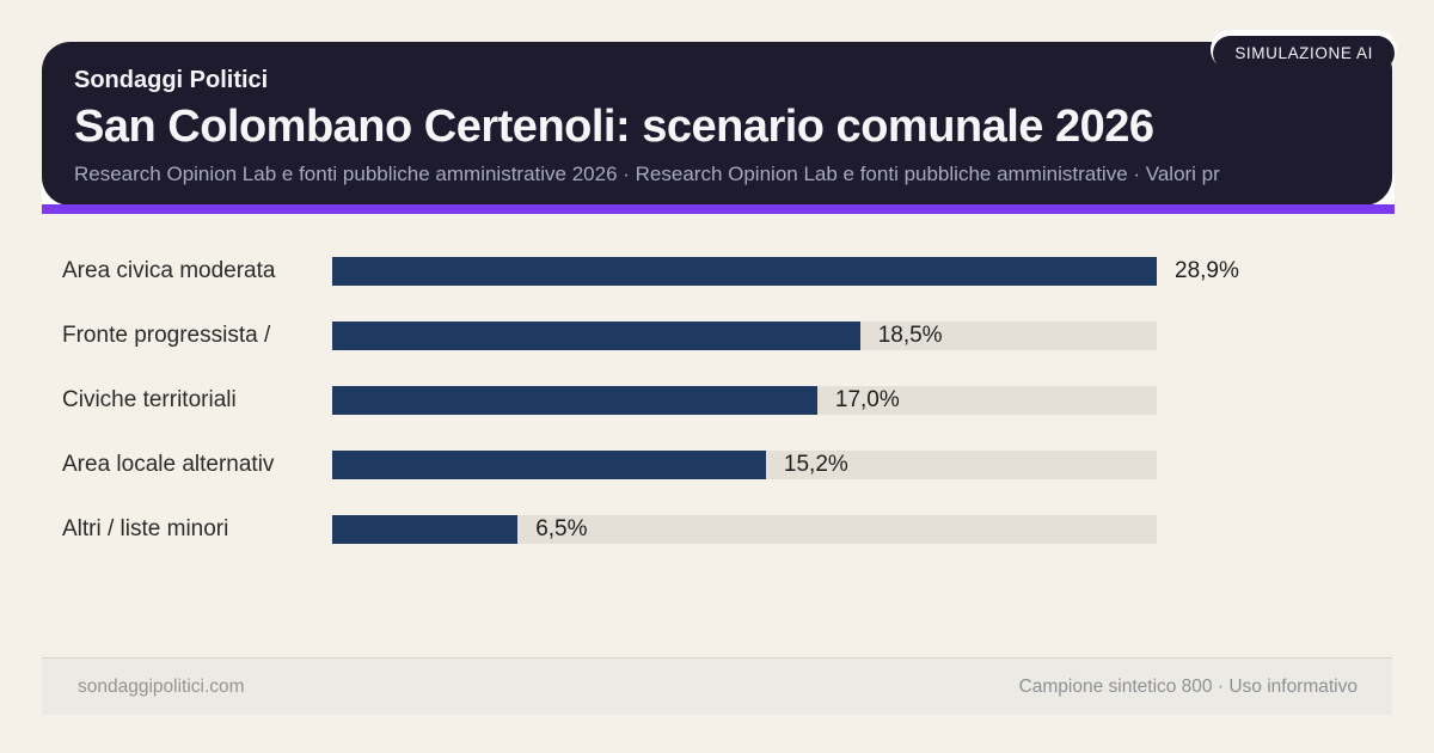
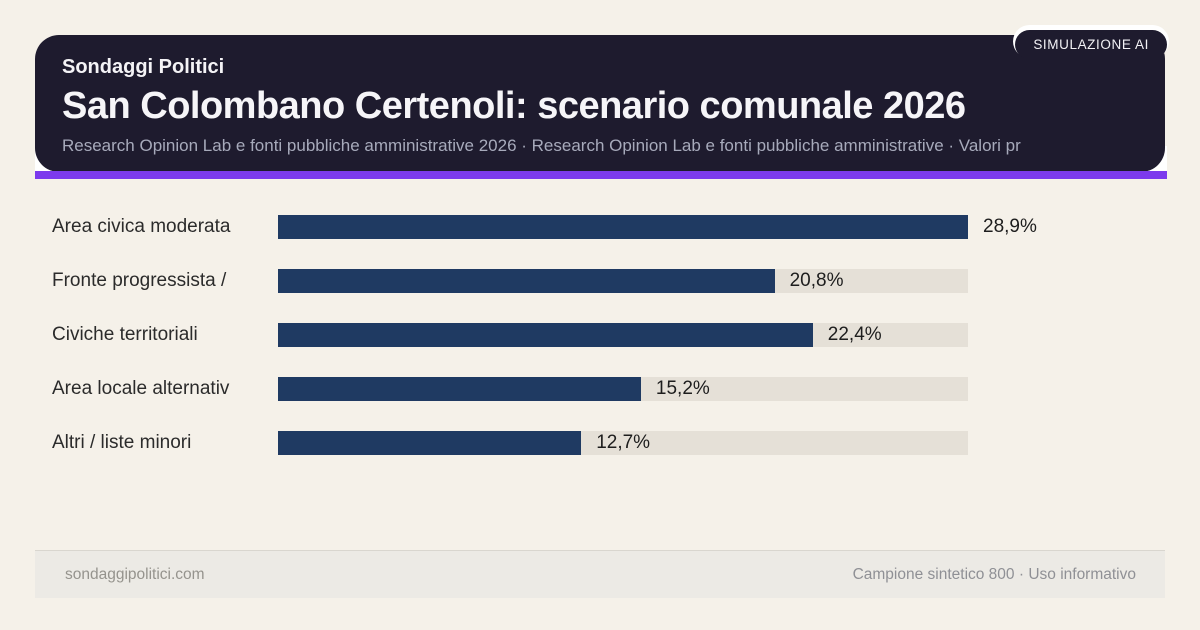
Fronte progressista /: 18,5% -> 20,8%
Civiche territoriali: 17,0% -> 22,4%
Altri / liste minori: 6,5% -> 12,7%
